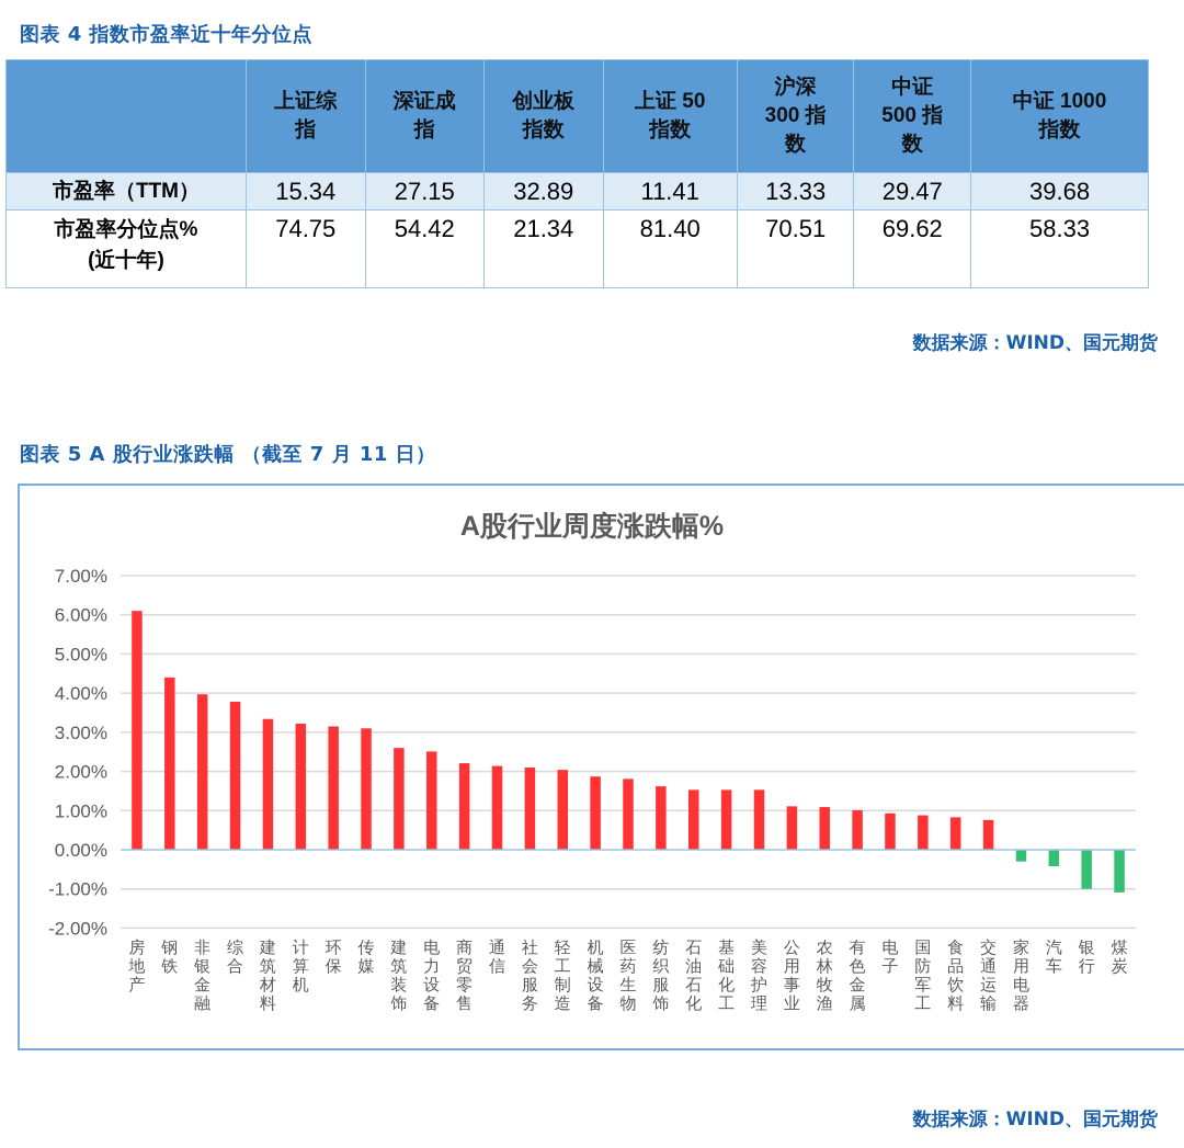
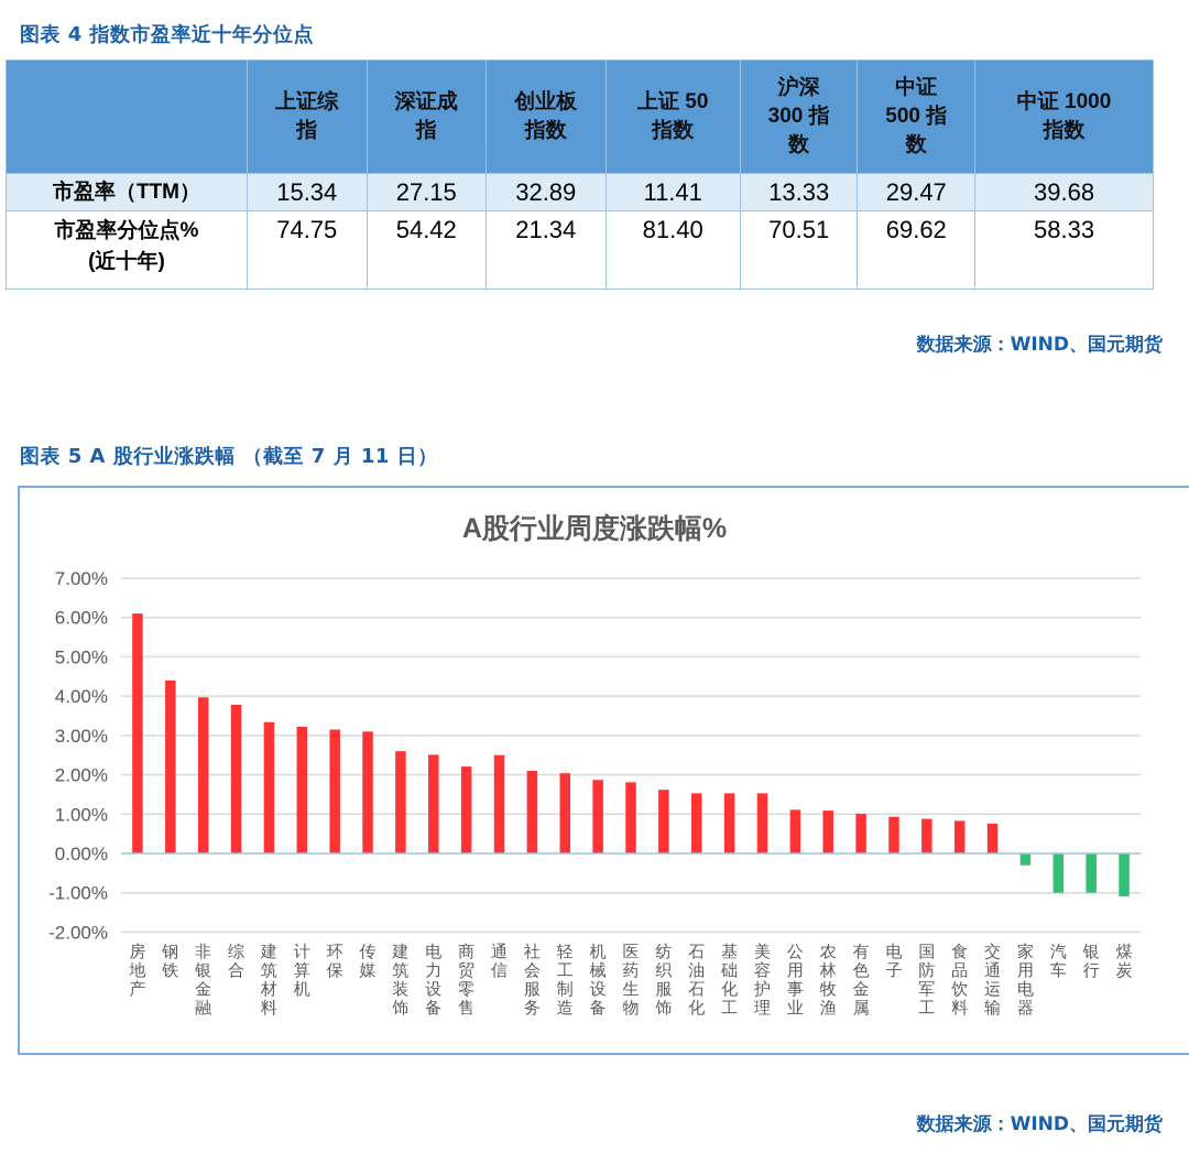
通信: 2.1% -> 2.5%
汽车: -0.4% -> -1.0%
